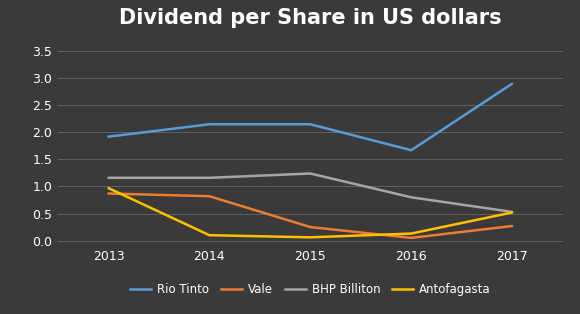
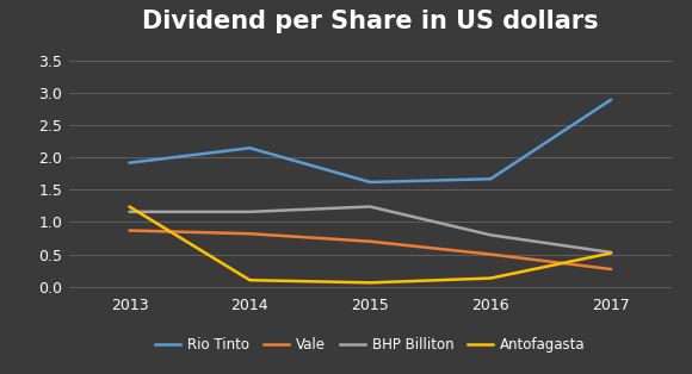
Antofagasta/2013: 0.97 -> 1.24
Rio Tinto/2015: 2.15 -> 1.62
Vale/2015: 0.25 -> 0.70
Vale/2016: 0.05 -> 0.50
